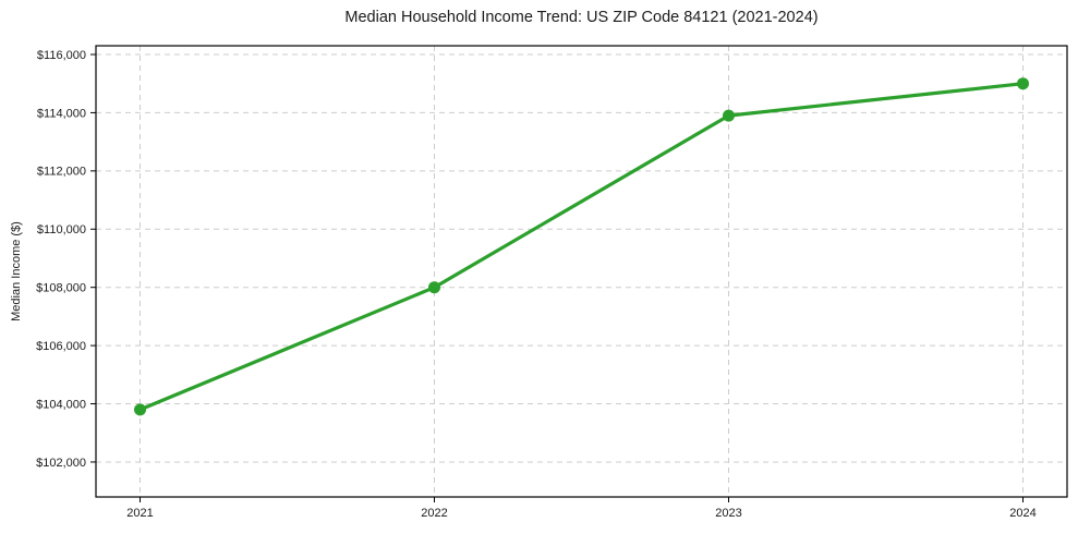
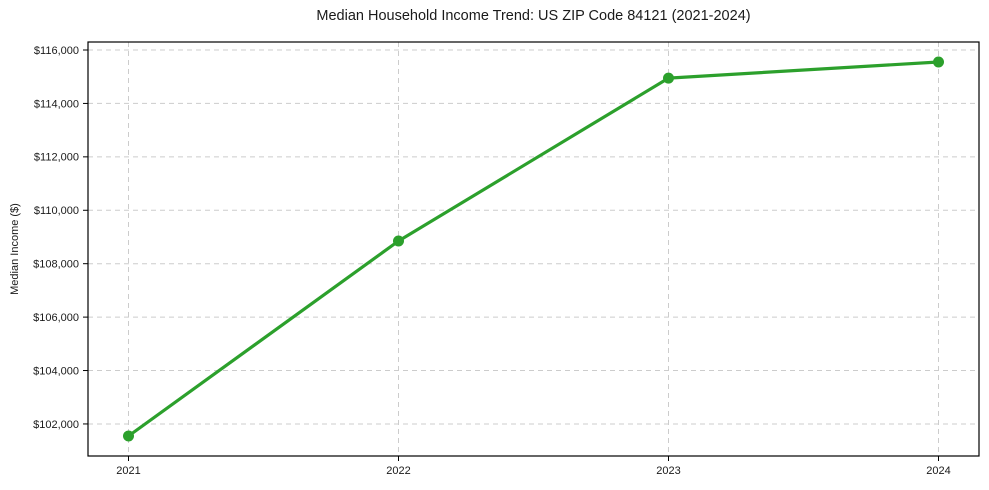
2021: $103800 -> $101600
2022: $108000 -> $108800
2023: $113900 -> $115000
2024: $115000 -> $115600
